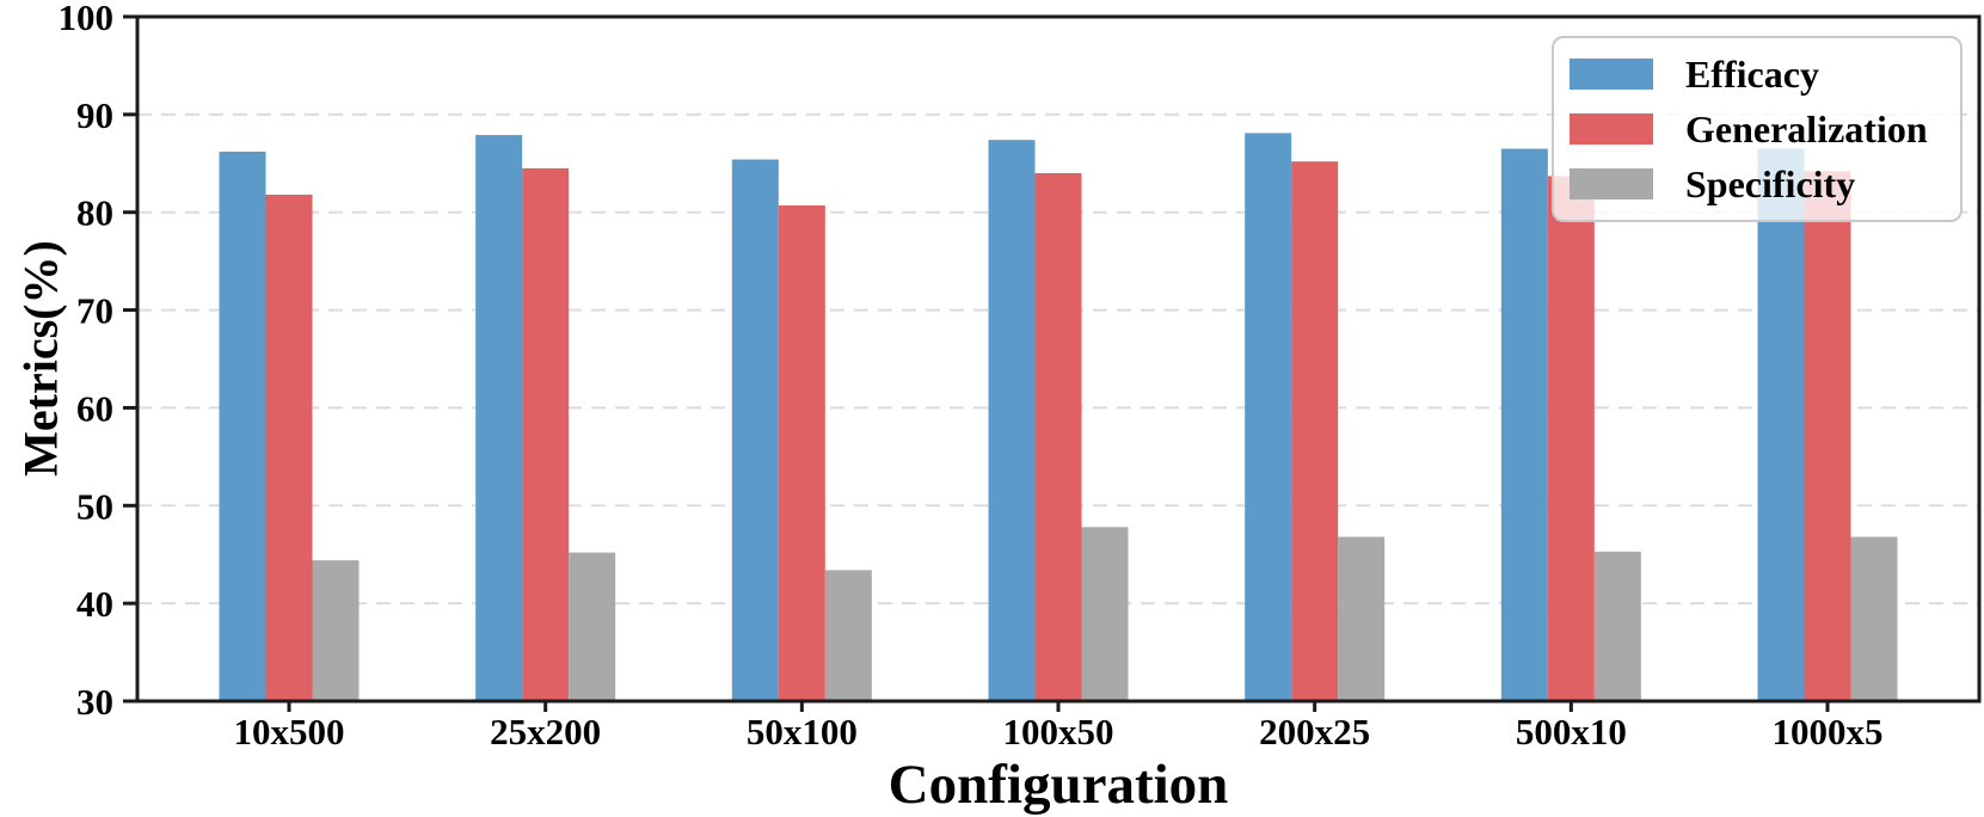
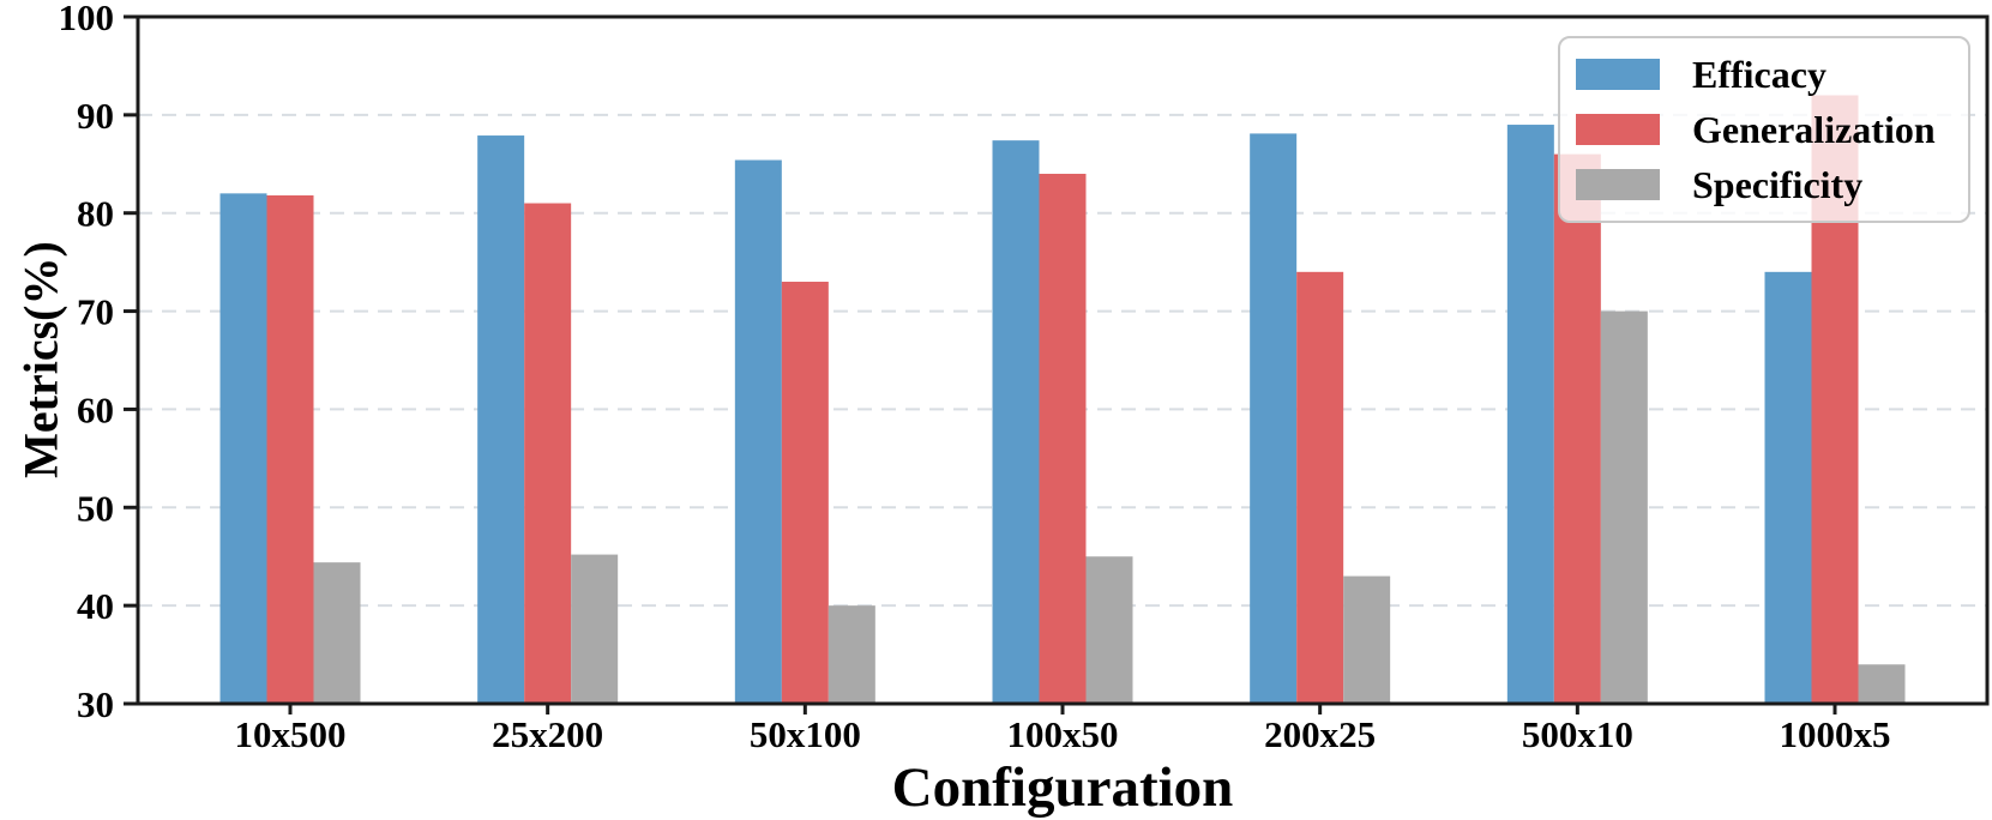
Efficacy/10x500: 86 -> 82
Generalization/25x200: 84 -> 81
Generalization/50x100: 81 -> 73
Specificity/50x100: 43 -> 40
Specificity/100x50: 48 -> 45
Generalization/200x25: 85 -> 74
Specificity/200x25: 47 -> 43
Efficacy/500x10: 86 -> 89
Generalization/500x10: 84 -> 86
Specificity/500x10: 45 -> 70
Efficacy/1000x5: 86 -> 74
Generalization/1000x5: 84 -> 92
Specificity/1000x5: 47 -> 34
